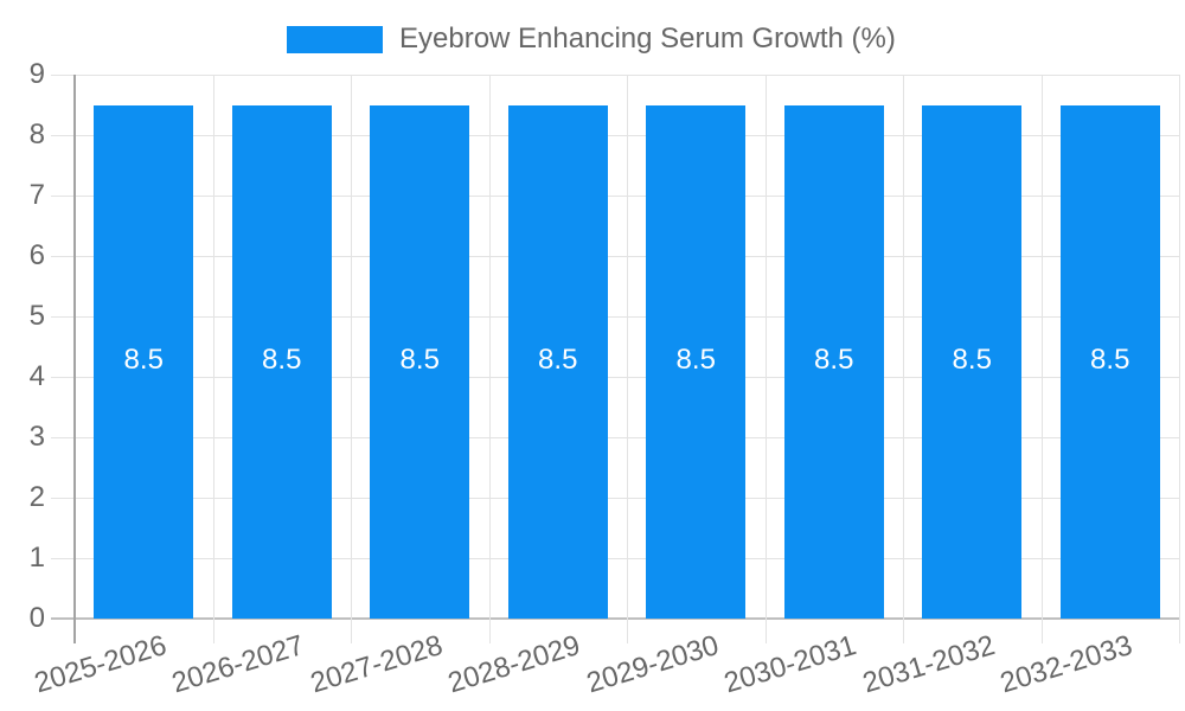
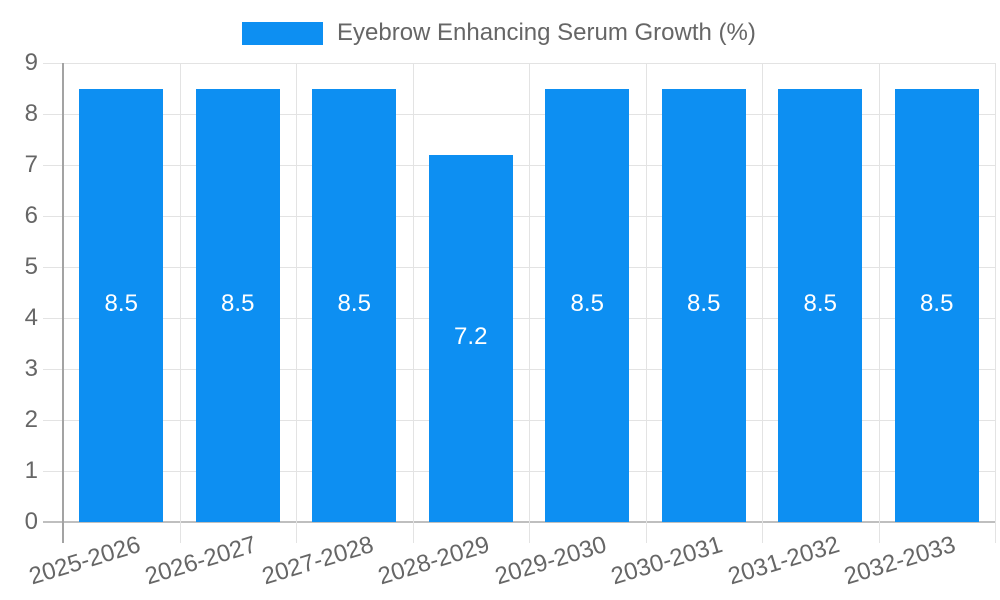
2028-2029: 8.5 -> 7.2
